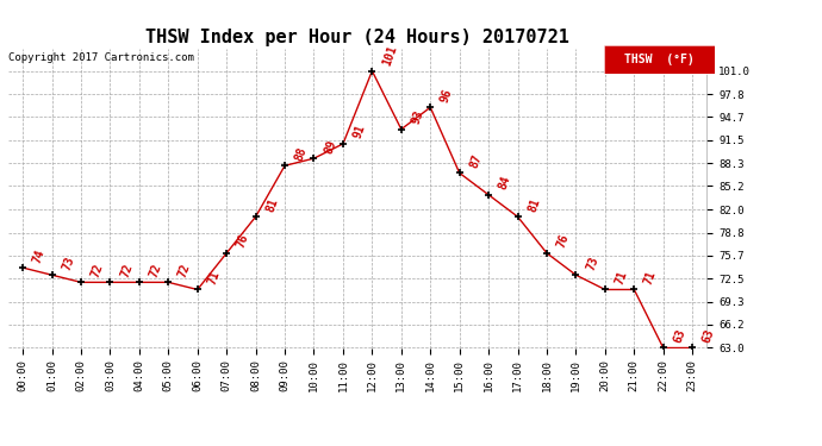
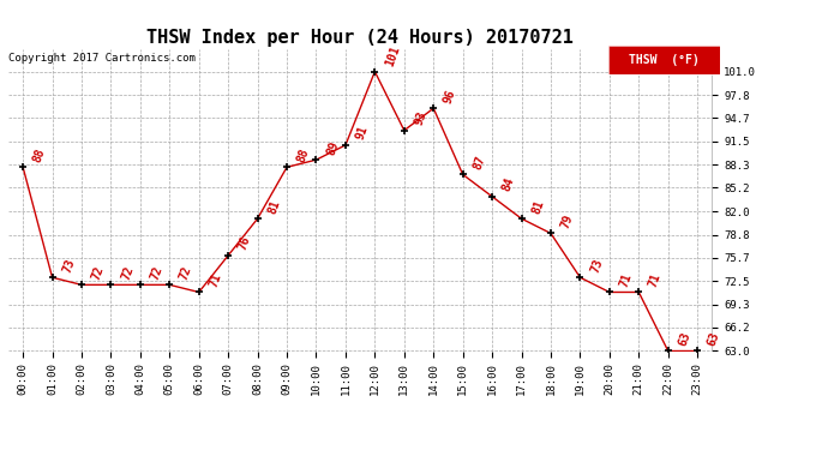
00:00: 74 -> 88
18:00: 76 -> 79
